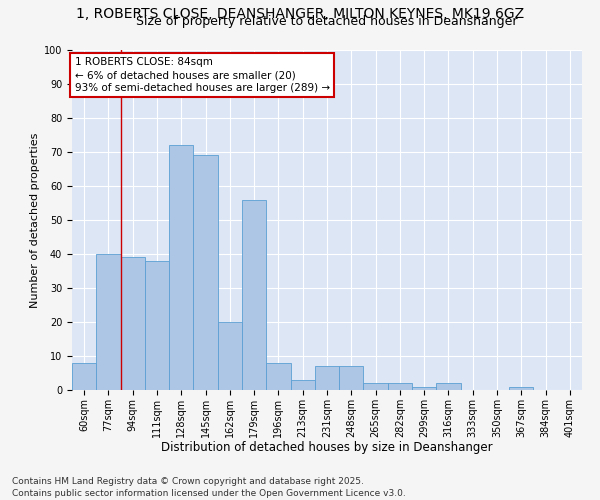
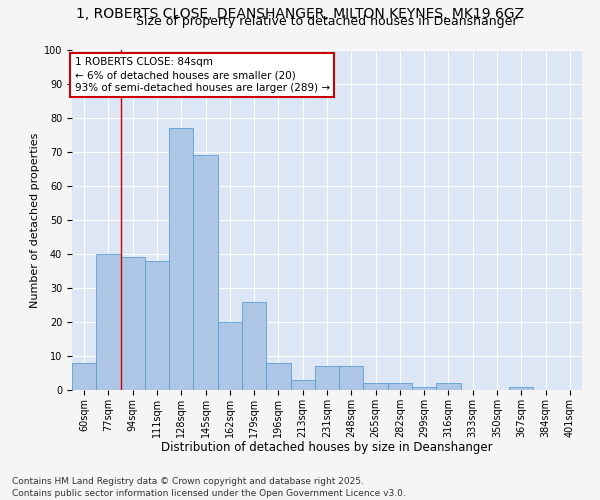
128sqm: 72 -> 77
179sqm: 56 -> 26
